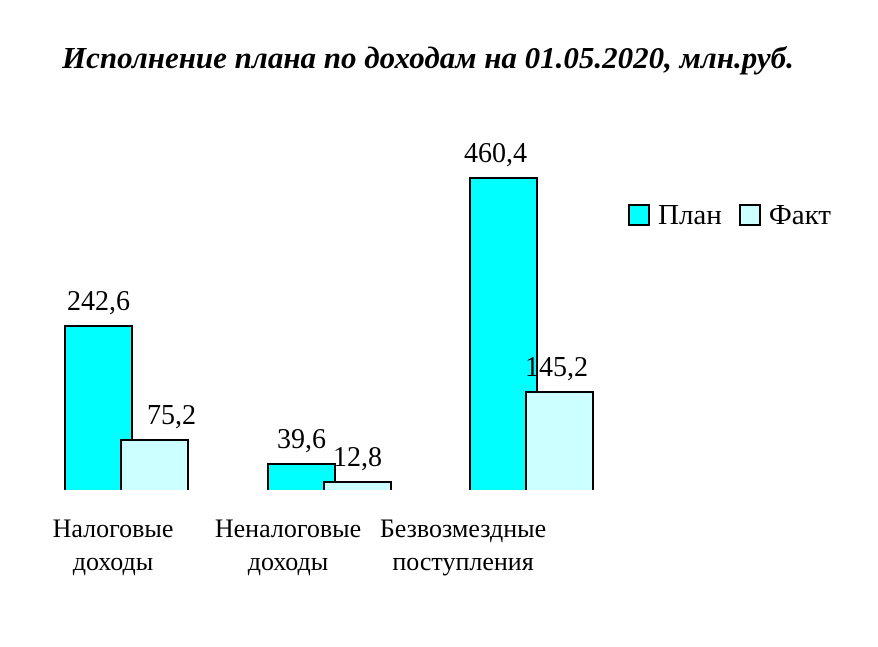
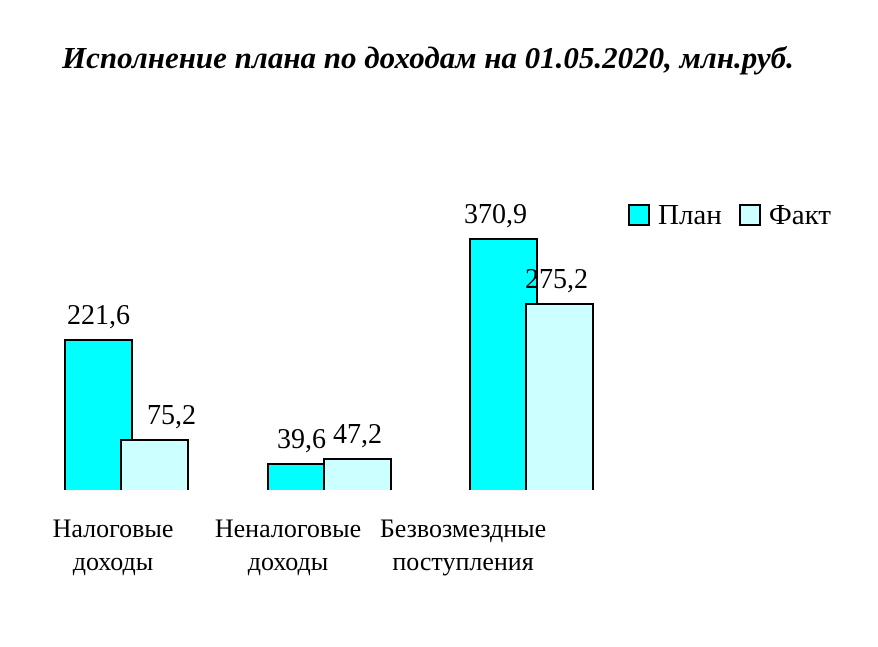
План/Налоговые доходы: 242,6 -> 221,6
Факт/Неналоговые доходы: 12,8 -> 47,2
План/Безвозмездные поступления: 460,4 -> 370,9
Факт/Безвозмездные поступления: 145,2 -> 275,2
